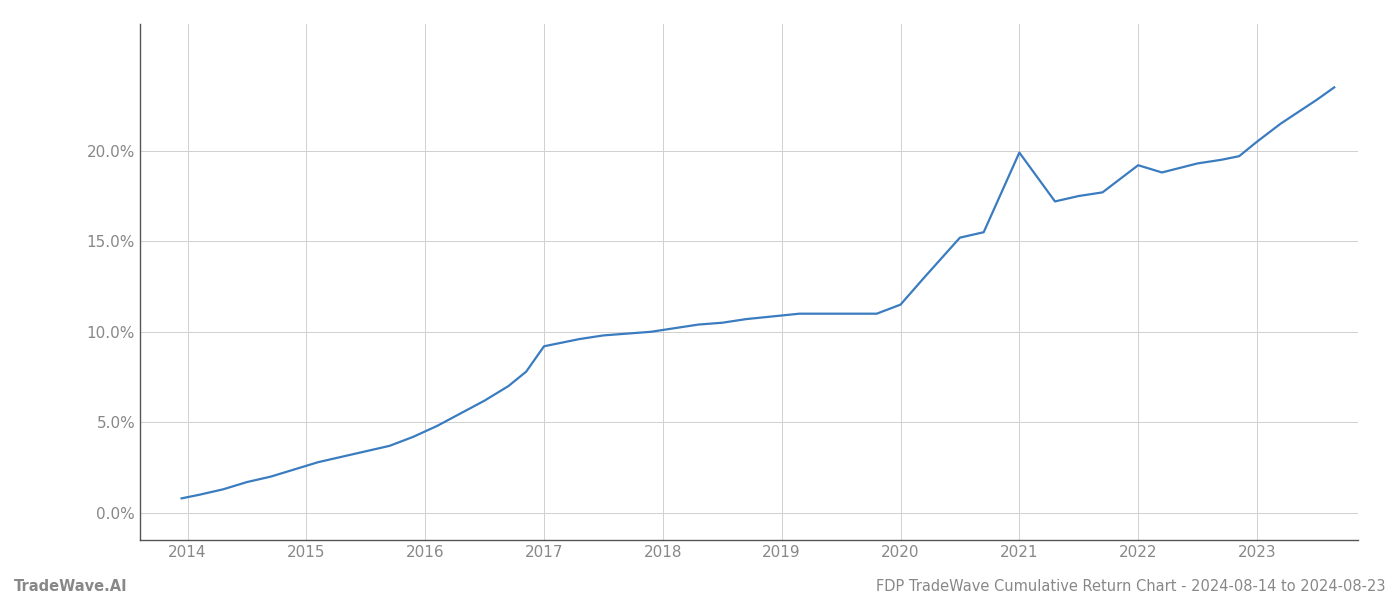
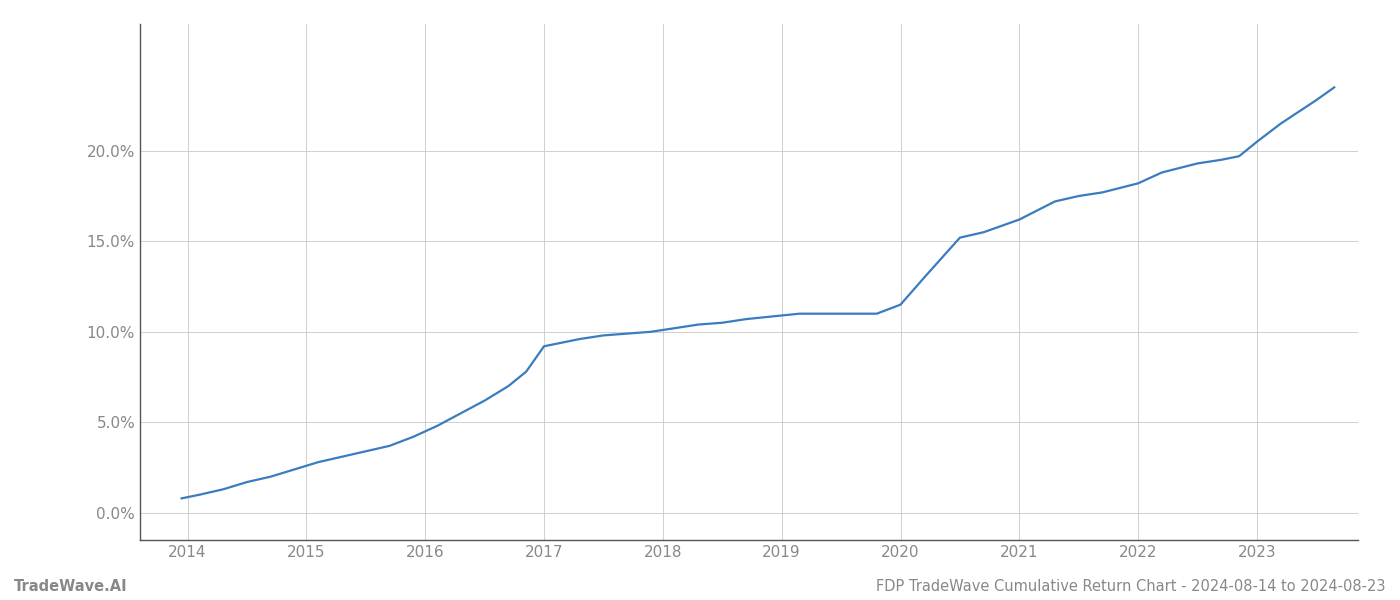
2021: 19.9% -> 16.2%
2022: 19.2% -> 18.2%
